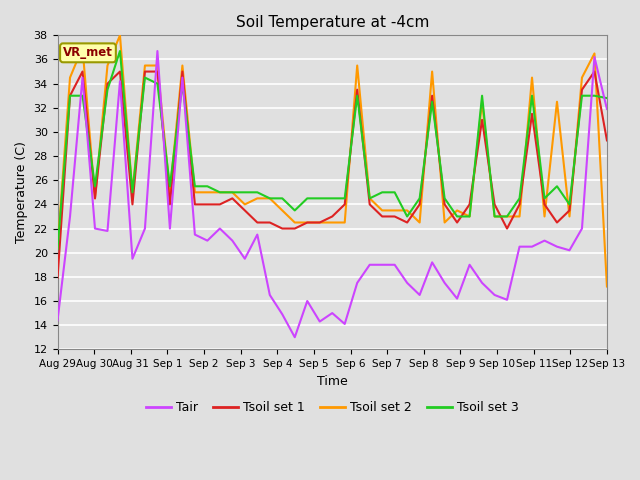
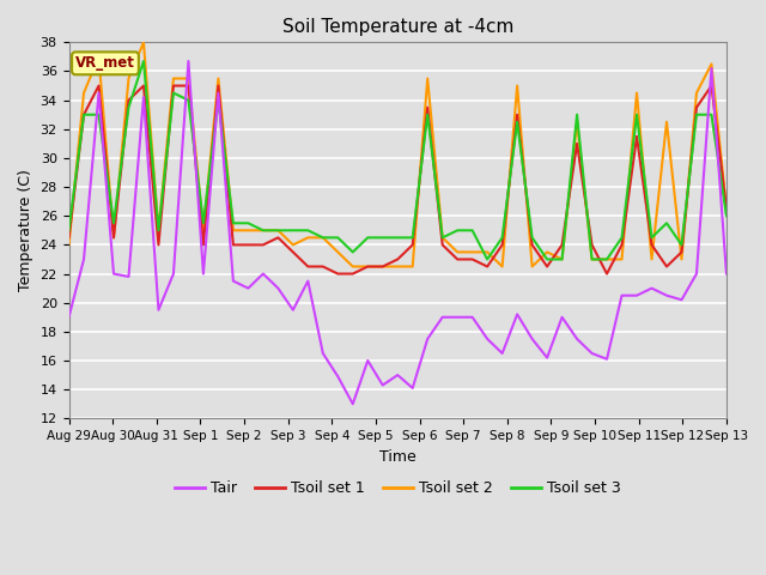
Tair/Aug 29: 14.4 -> 19.0
Tsoil set 1/Aug 29: 17.9 -> 24.5
Tsoil set 2/Aug 29: 20.4 -> 24.0
Tsoil set 3/Aug 29: 20.3 -> 25.0
Tair/Sep 13: 31.9 -> 22.0
Tsoil set 1/Sep 13: 29.3 -> 26.5
Tsoil set 2/Sep 13: 17.2 -> 26.5
Tsoil set 3/Sep 13: 32.8 -> 26.0
